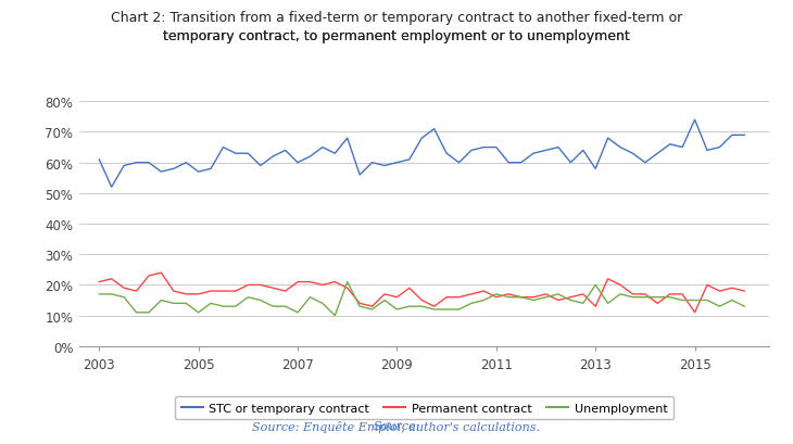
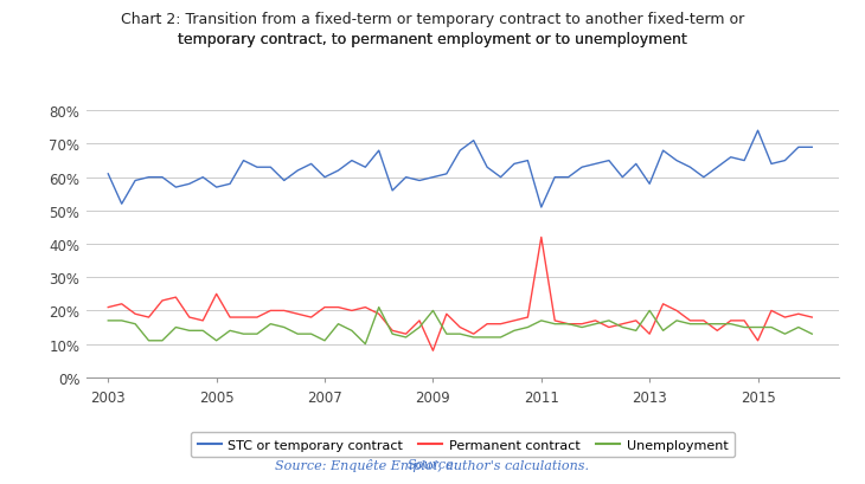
Permanent contract/2005: 17% -> 25%
Permanent contract/2009: 16% -> 8%
Unemployment/2009: 12% -> 20%
STC or temporary contract/2011: 65% -> 51%
Permanent contract/2011: 16% -> 42%
